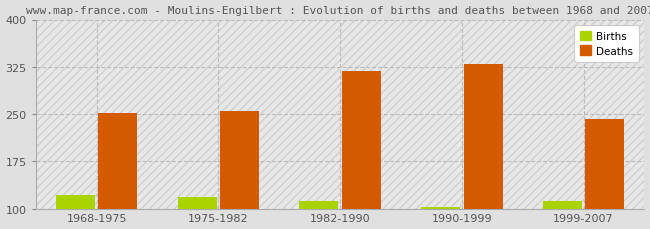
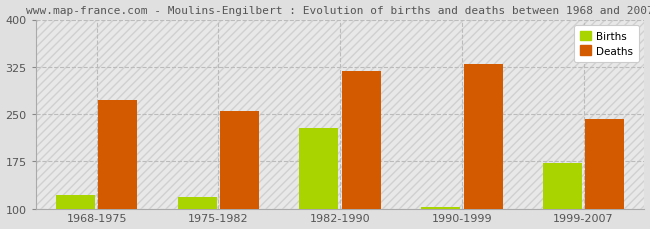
Deaths/1968-1975: 251 -> 272
Births/1982-1990: 112 -> 228
Births/1999-2007: 112 -> 172
